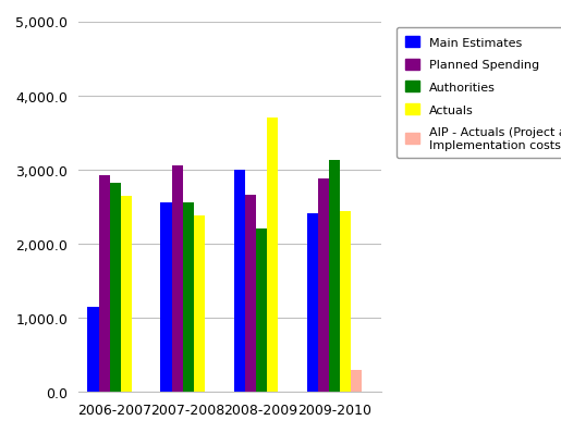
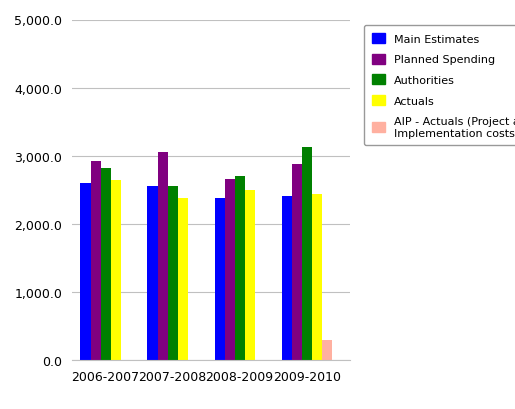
Main Estimates/2006-2007: 1,140 -> 2,600
Main Estimates/2008-2009: 3,000 -> 2,380
Authorities/2008-2009: 2,200 -> 2,700
Actuals/2008-2009: 3,700 -> 2,490
